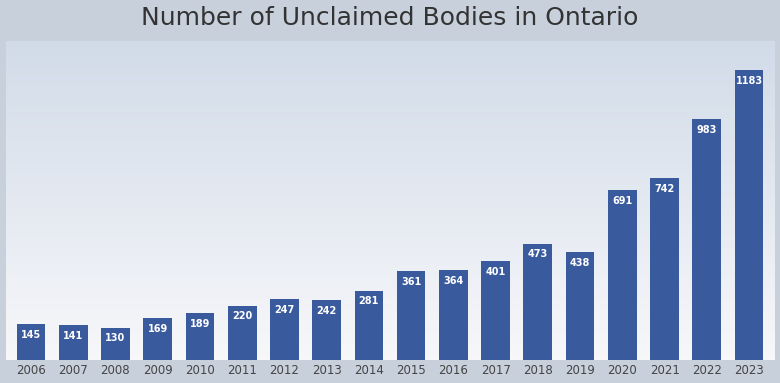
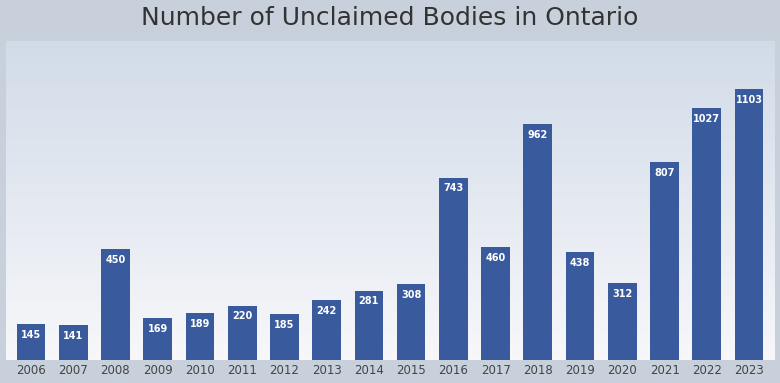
2008: 130 -> 450
2012: 247 -> 185
2015: 361 -> 308
2016: 364 -> 743
2017: 401 -> 460
2018: 473 -> 962
2020: 691 -> 312
2021: 742 -> 807
2022: 983 -> 1027
2023: 1183 -> 1103
